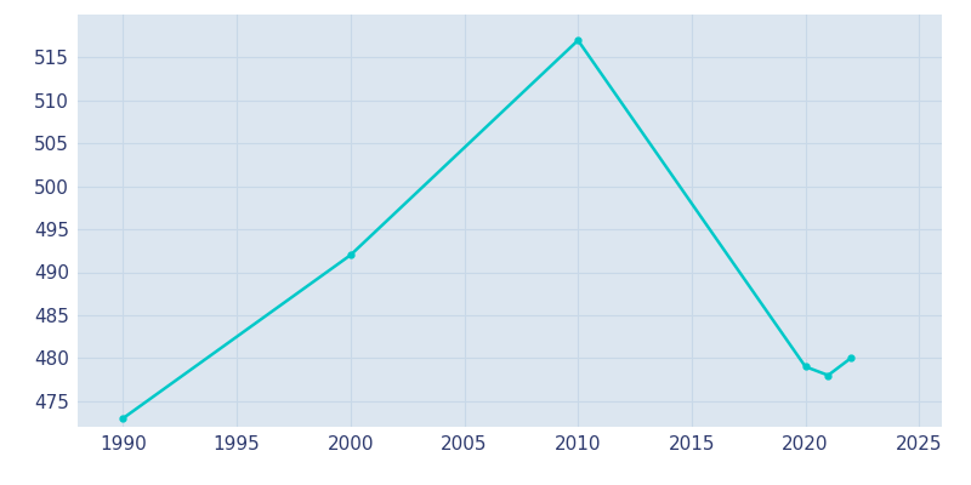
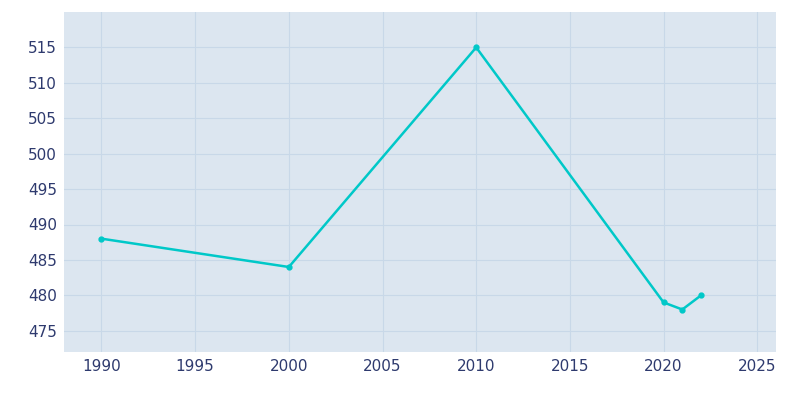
1990: 473 -> 488
2000: 492 -> 484
2010: 517 -> 515
